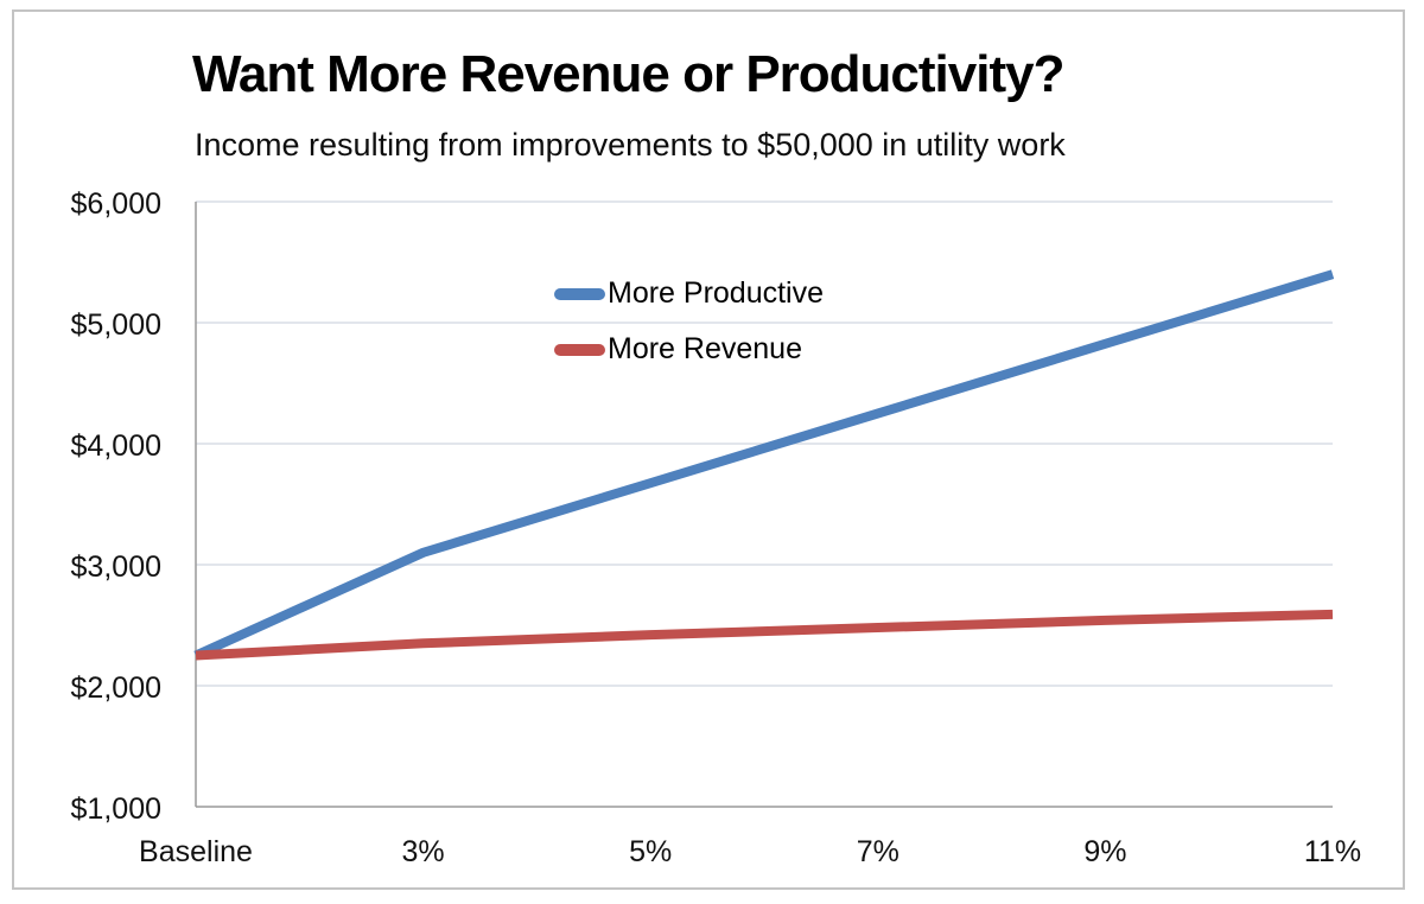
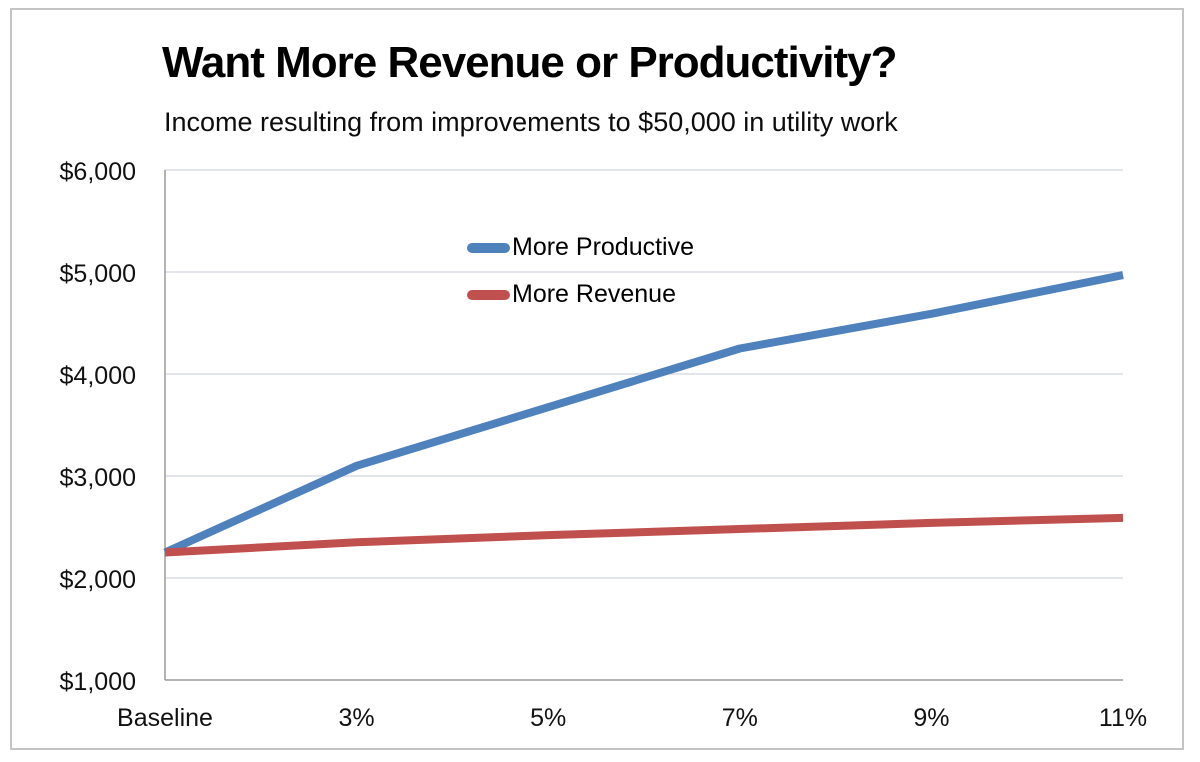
More Productive/9%: $4820 -> $4590
More Productive/11%: $5400 -> $4970
